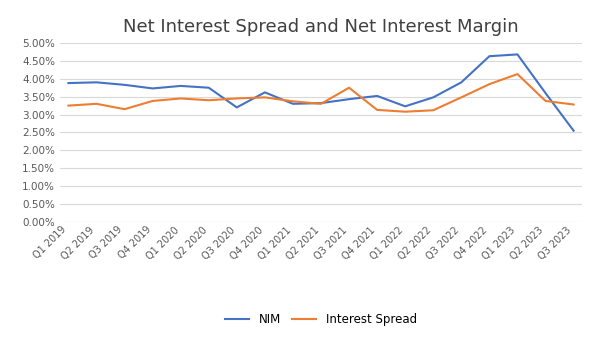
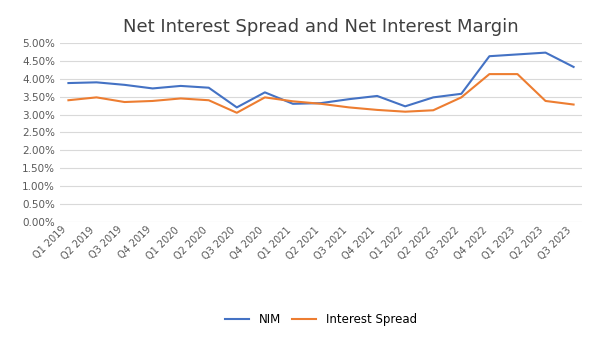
Interest Spread/Q1 2019: 3.25% -> 3.40%
Interest Spread/Q2 2019: 3.30% -> 3.48%
Interest Spread/Q3 2019: 3.15% -> 3.35%
Interest Spread/Q3 2020: 3.45% -> 3.05%
Interest Spread/Q3 2021: 3.75% -> 3.20%
NIM/Q3 2022: 3.90% -> 3.58%
Interest Spread/Q4 2022: 3.85% -> 4.13%
NIM/Q2 2023: 3.60% -> 4.73%
NIM/Q3 2023: 2.55% -> 4.33%
